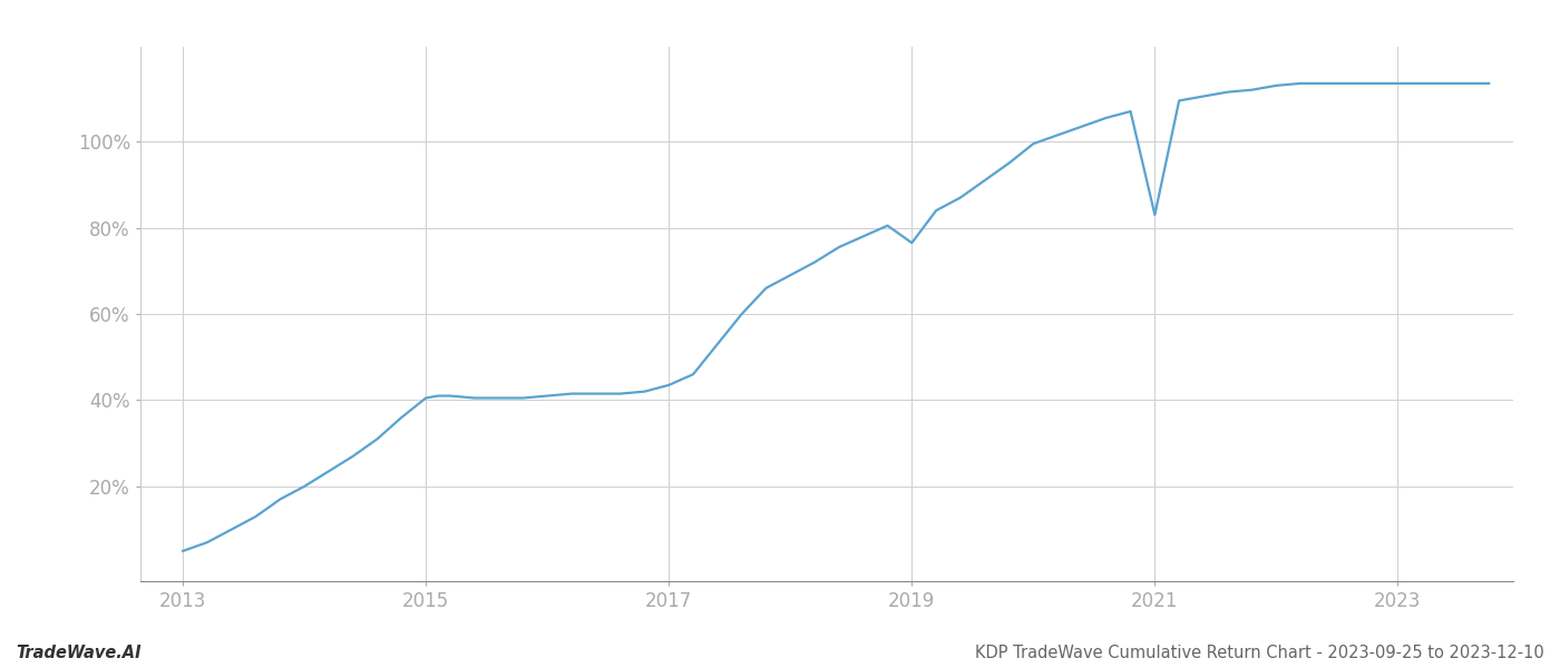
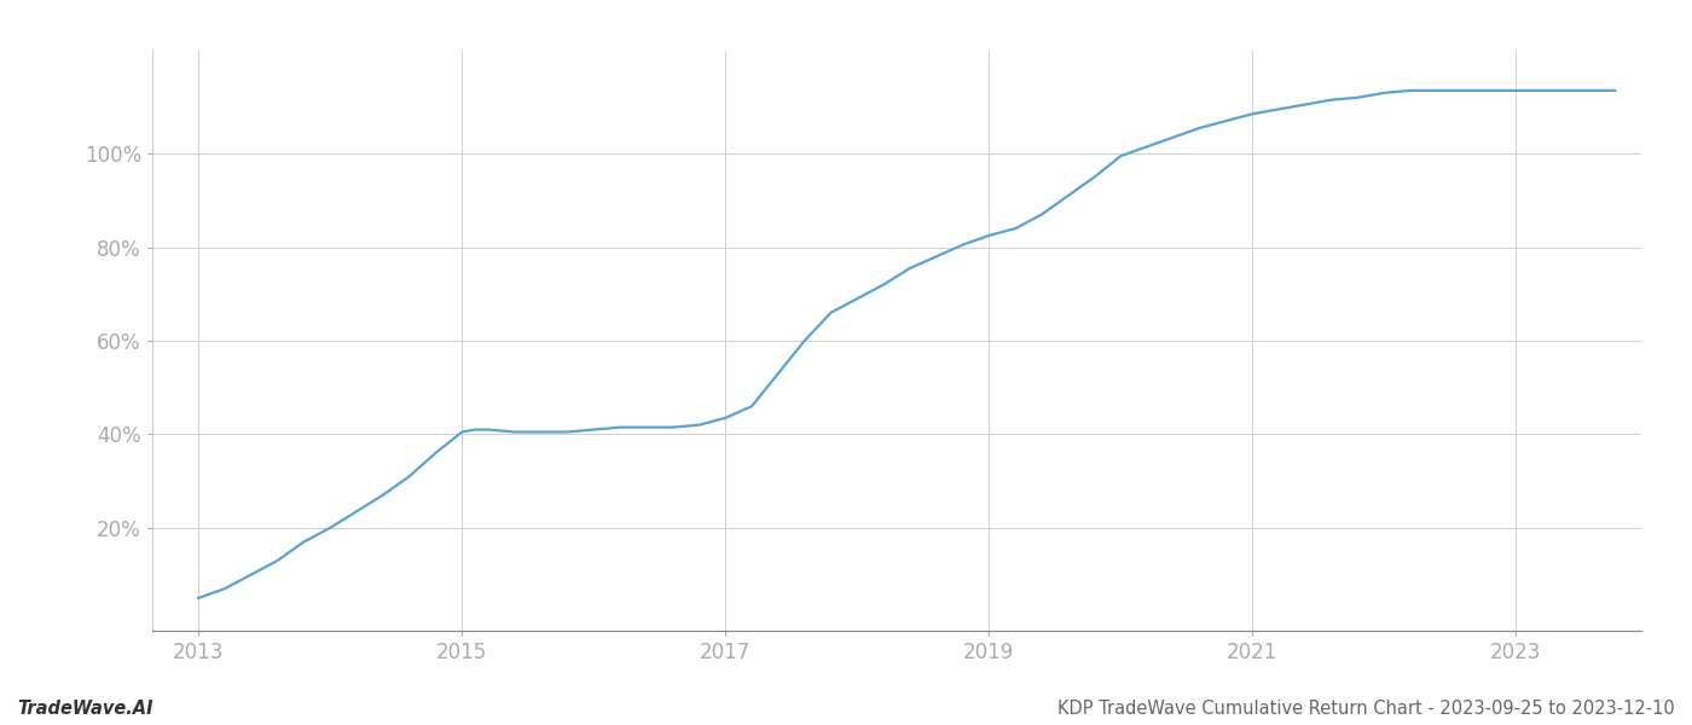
2019: 76.5% -> 82.5%
2021: 83.0% -> 108.5%
